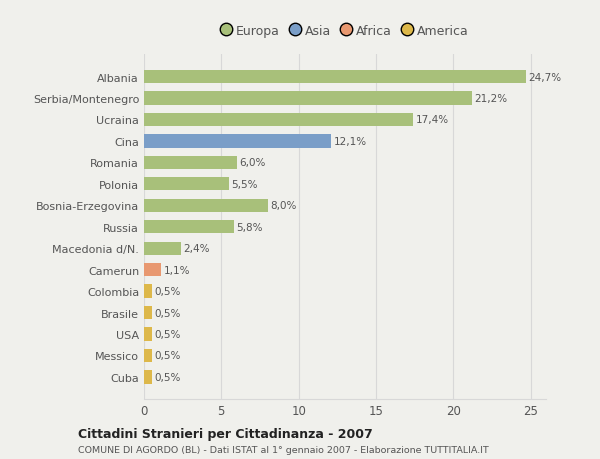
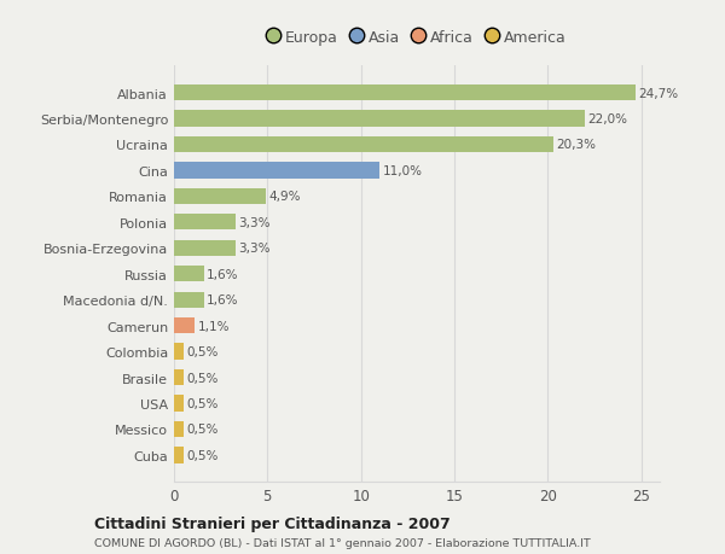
Serbia/Montenegro: 21,2% -> 22,0%
Ucraina: 17,4% -> 20,3%
Cina: 12,1% -> 11,0%
Romania: 6,0% -> 4,9%
Polonia: 5,5% -> 3,3%
Bosnia-Erzegovina: 8,0% -> 3,3%
Russia: 5,8% -> 1,6%
Macedonia d/N.: 2,4% -> 1,6%
